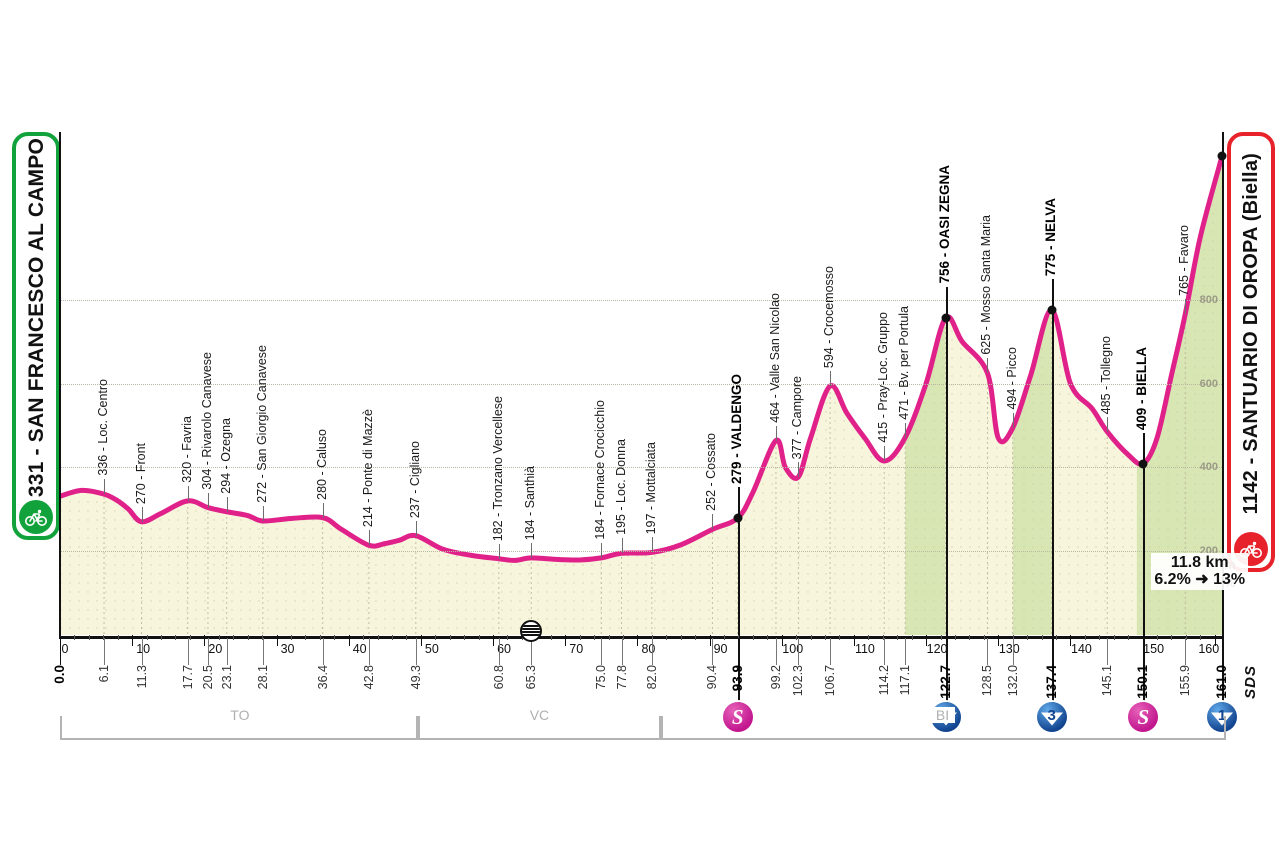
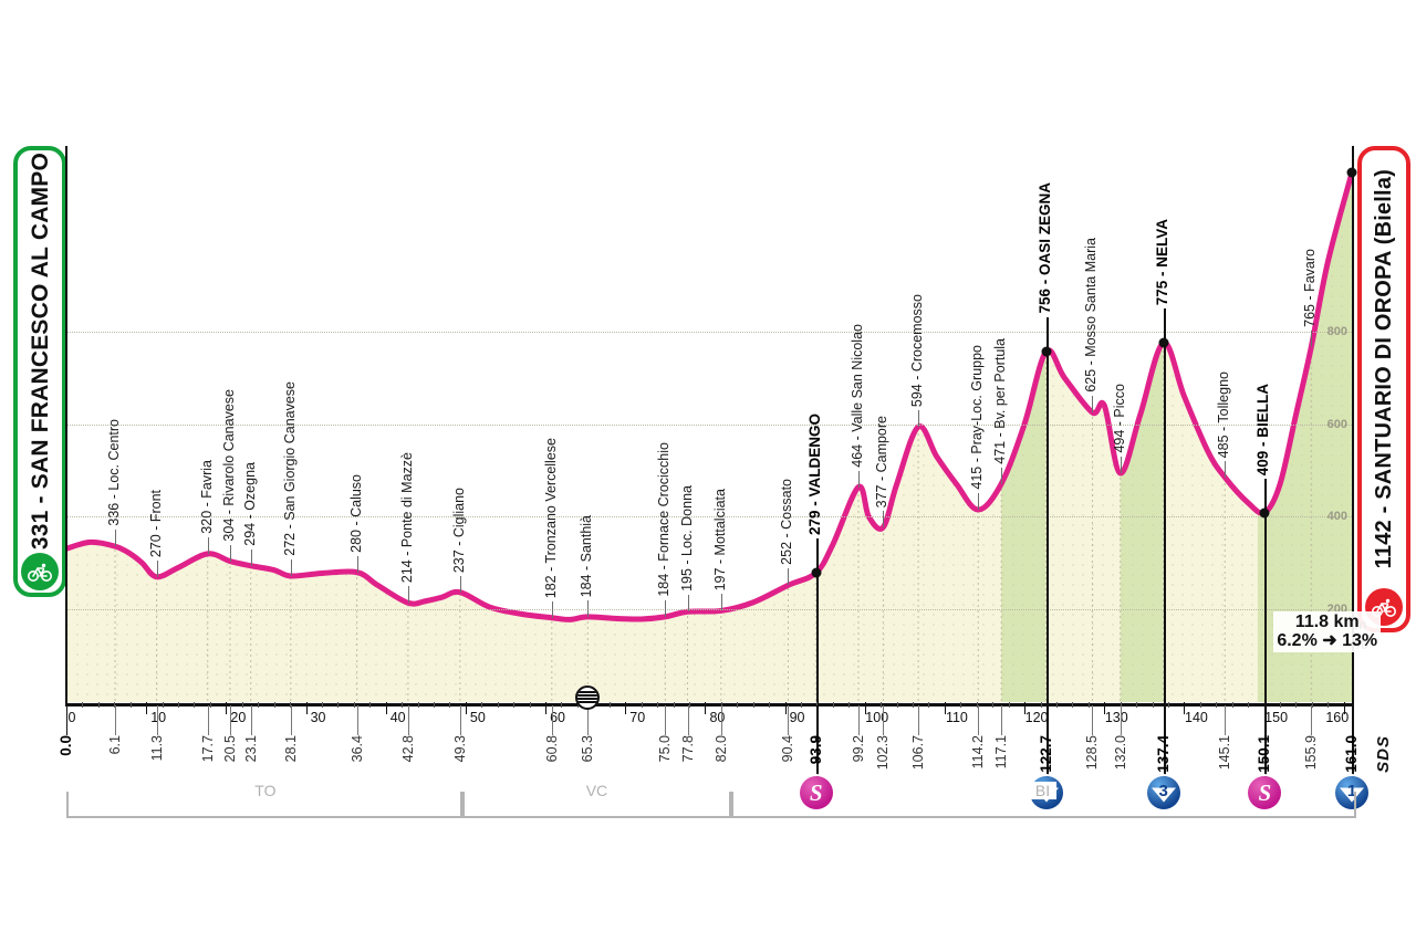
130: 470 -> 640
140: 600 -> 660
